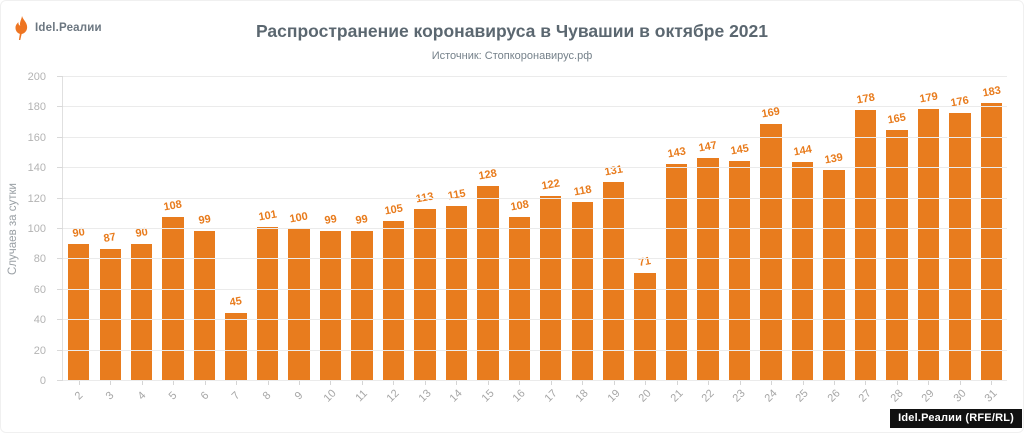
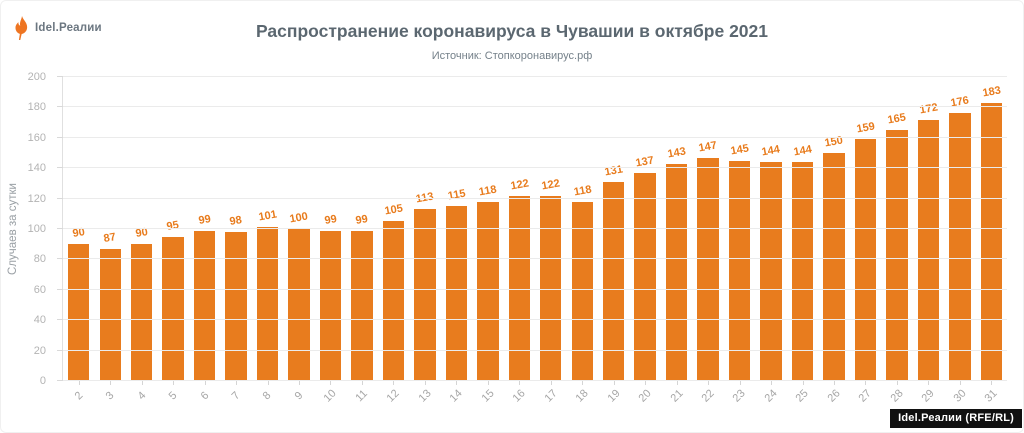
5: 108 -> 95
7: 45 -> 98
15: 128 -> 118
16: 108 -> 122
20: 71 -> 137
24: 169 -> 144
26: 139 -> 150
27: 178 -> 159
29: 179 -> 172
